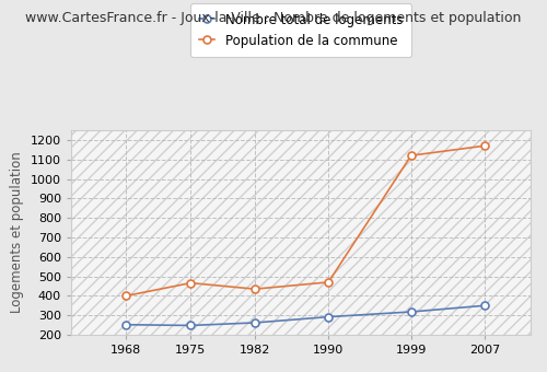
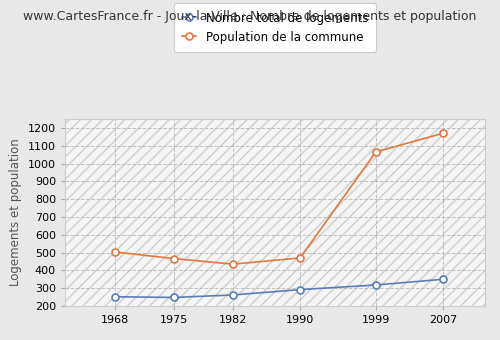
Population de la commune/1968: 400 -> 500
Population de la commune/1999: 1120 -> 1060
